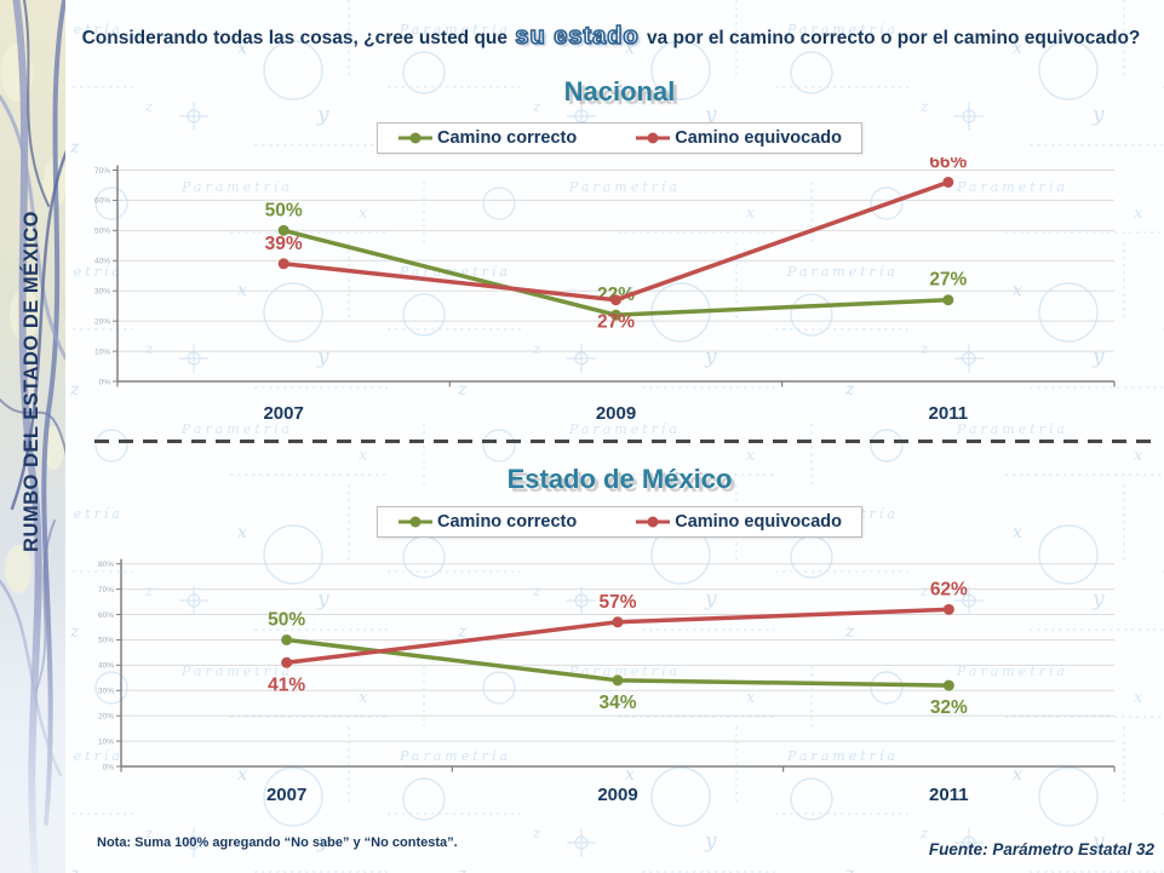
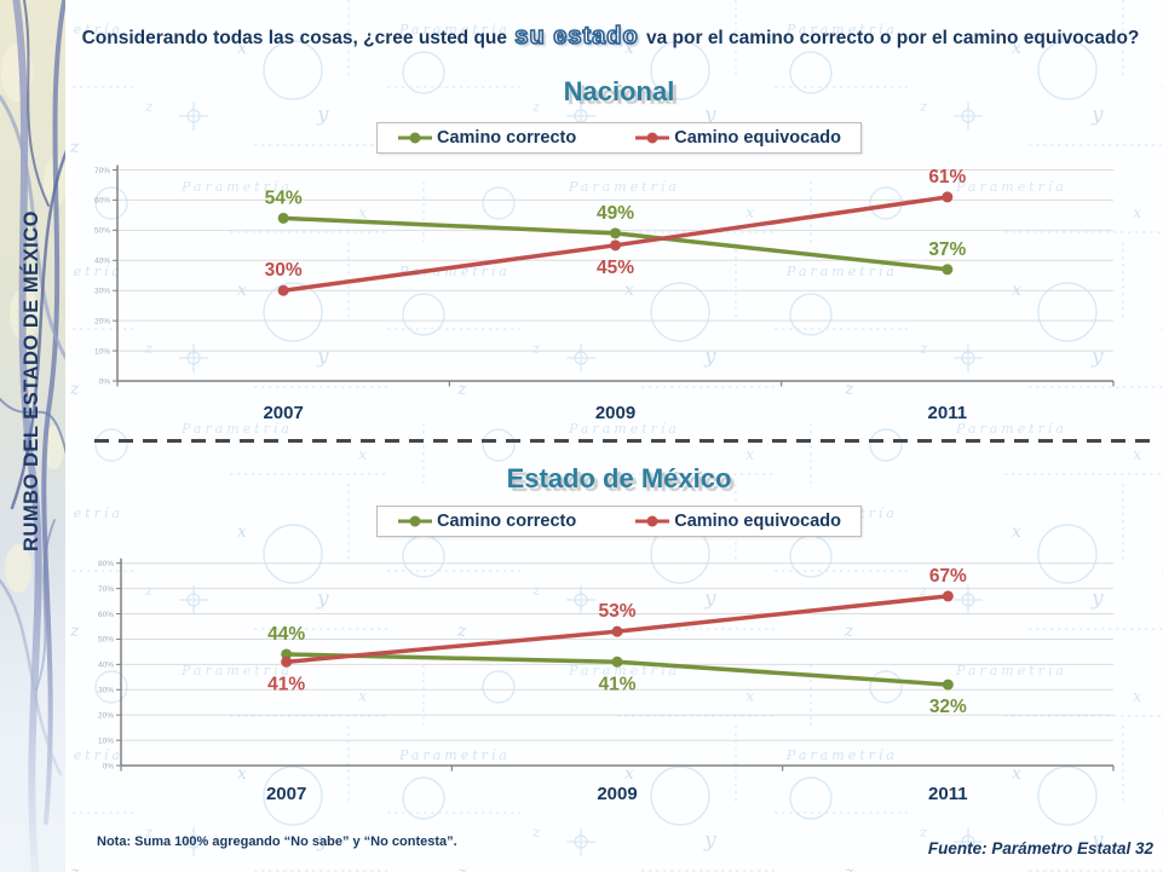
Nacional/Camino correcto/2007: 50% -> 54%
Nacional/Camino equivocado/2007: 39% -> 30%
Nacional/Camino correcto/2009: 22% -> 49%
Nacional/Camino equivocado/2009: 27% -> 45%
Nacional/Camino correcto/2011: 27% -> 37%
Nacional/Camino equivocado/2011: 66% -> 61%
Estado de México/Camino correcto/2007: 50% -> 44%
Estado de México/Camino correcto/2009: 34% -> 41%
Estado de México/Camino equivocado/2009: 57% -> 53%
Estado de México/Camino equivocado/2011: 62% -> 67%
